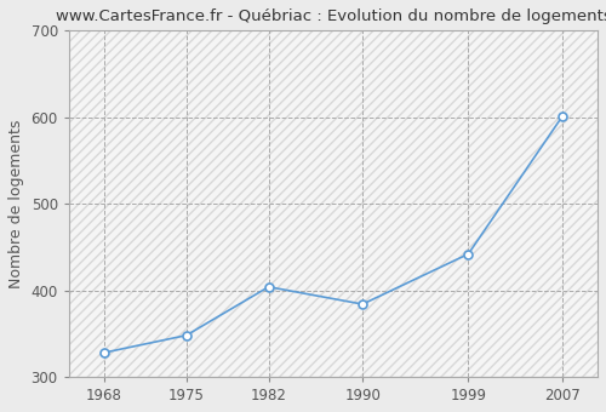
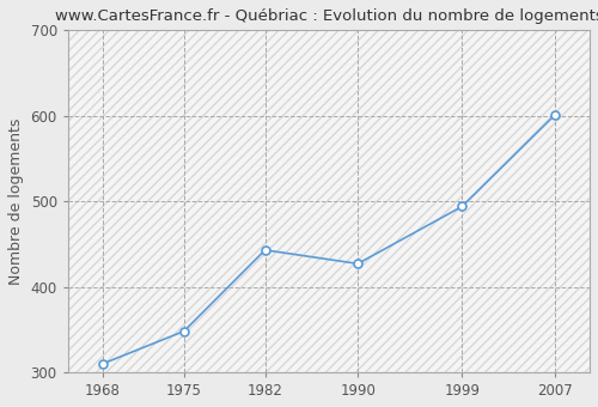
1968: 328 -> 310
1982: 404 -> 443
1990: 384 -> 427
1999: 442 -> 494
